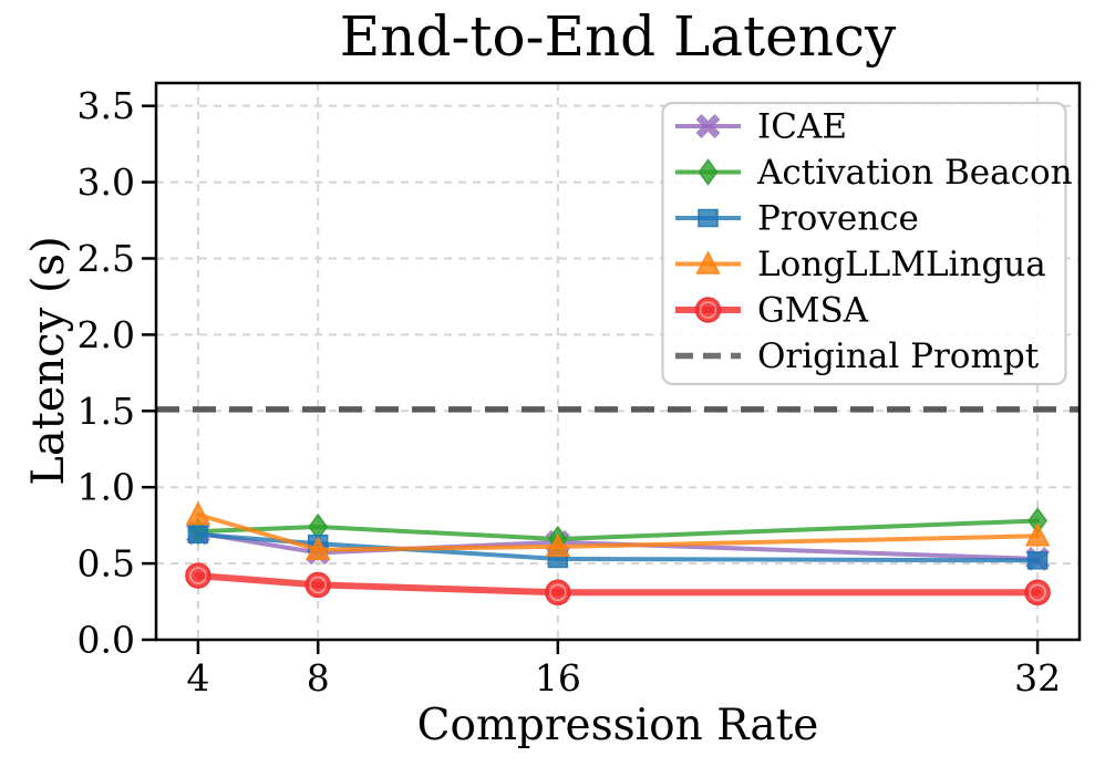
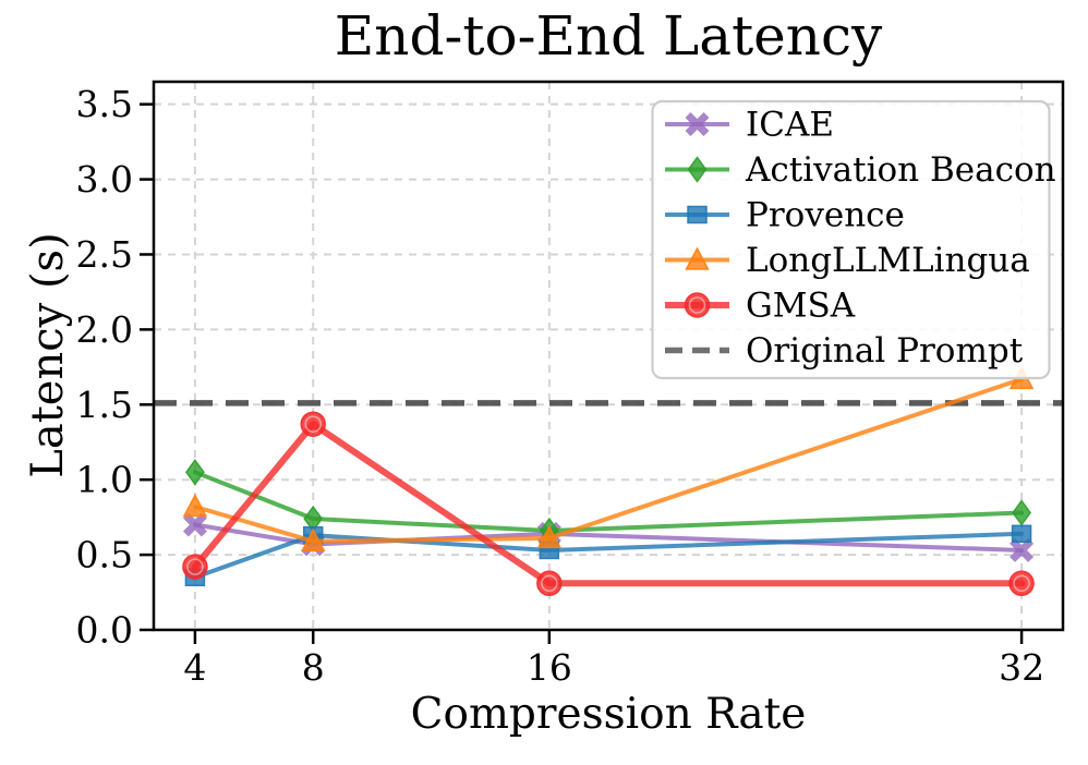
Activation Beacon/4: 0.71 -> 1.05
Provence/4: 0.69 -> 0.35
GMSA/8: 0.36 -> 1.37
Provence/32: 0.52 -> 0.64
LongLLMLingua/32: 0.68 -> 1.67
